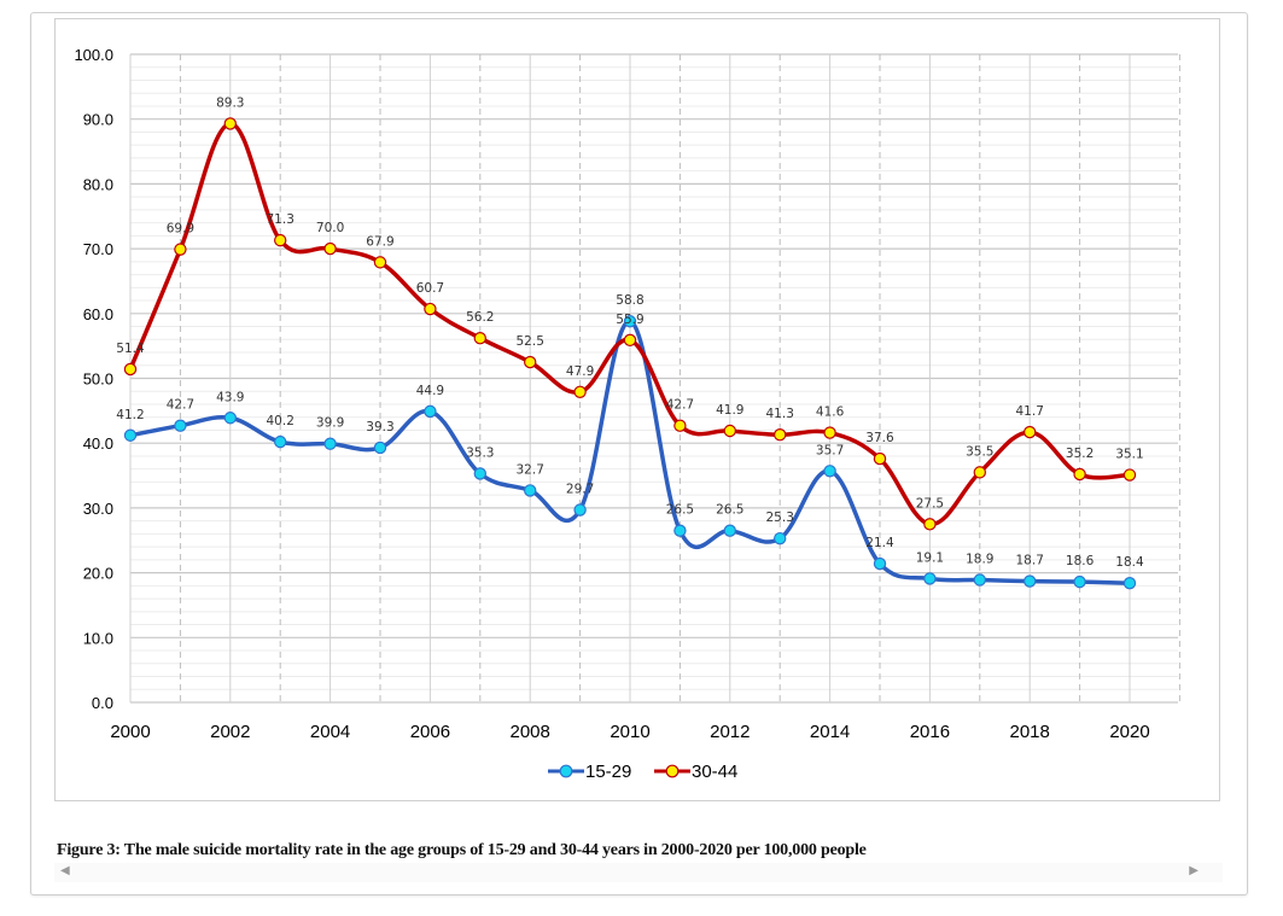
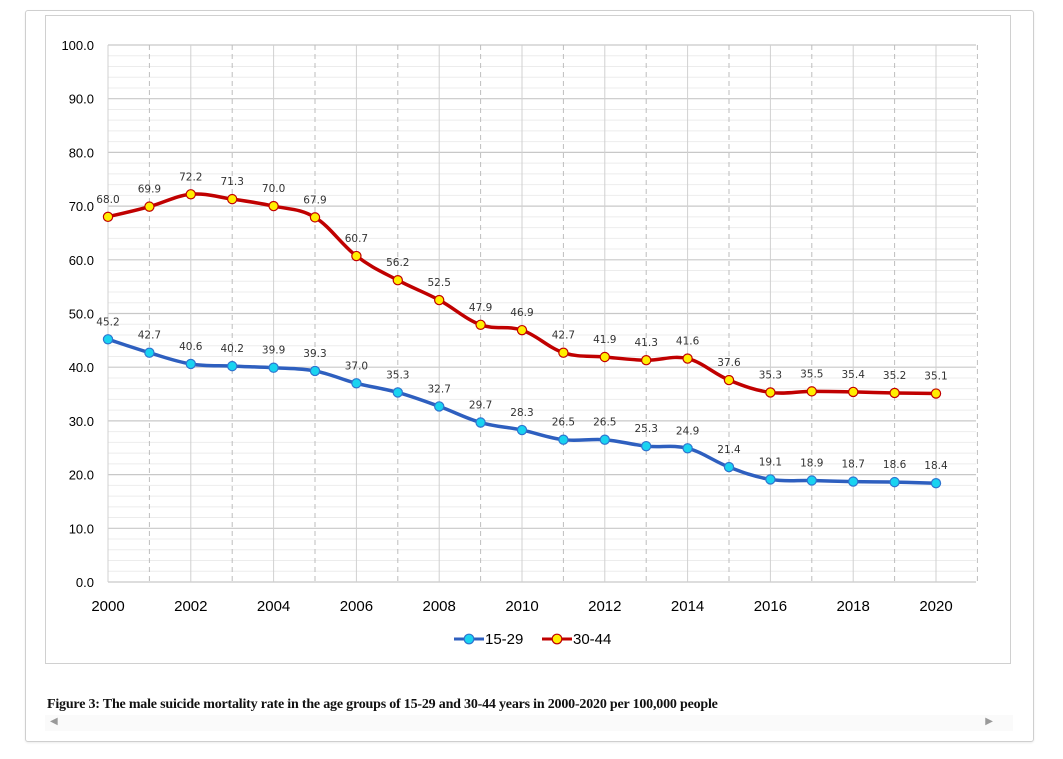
15-29/2000: 41.2 -> 45.2
30-44/2000: 51.4 -> 68.0
15-29/2002: 43.9 -> 40.6
30-44/2002: 89.3 -> 72.2
15-29/2006: 44.9 -> 37.0
15-29/2010: 58.8 -> 28.3
30-44/2010: 55.9 -> 46.9
15-29/2014: 35.7 -> 24.9
30-44/2016: 27.5 -> 35.3
30-44/2018: 41.7 -> 35.4
